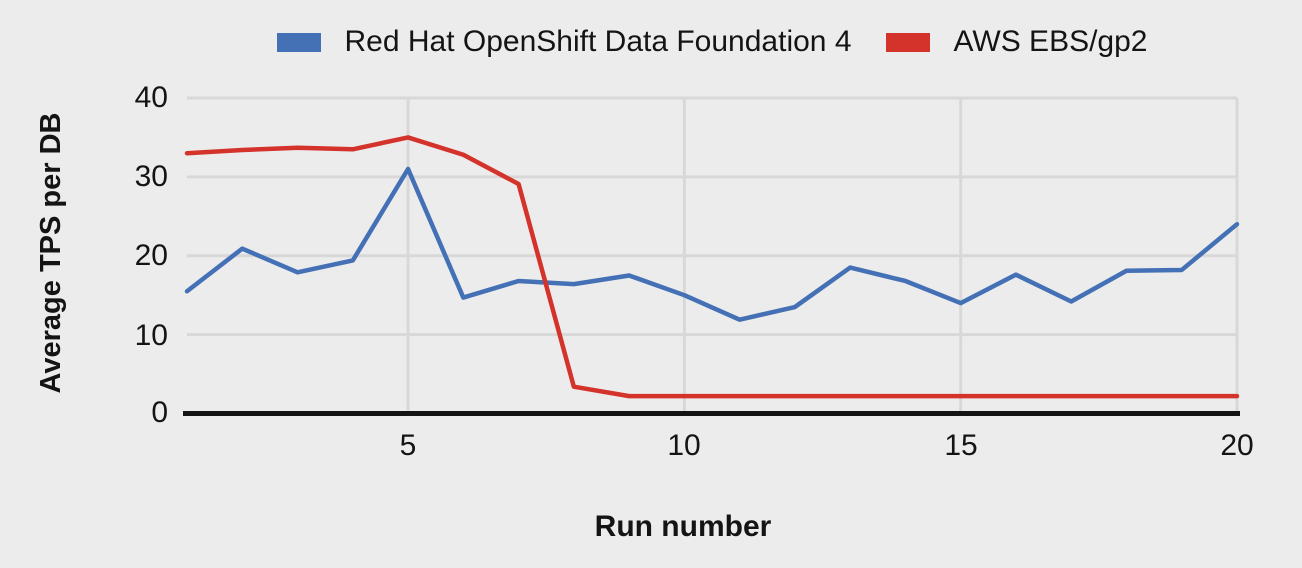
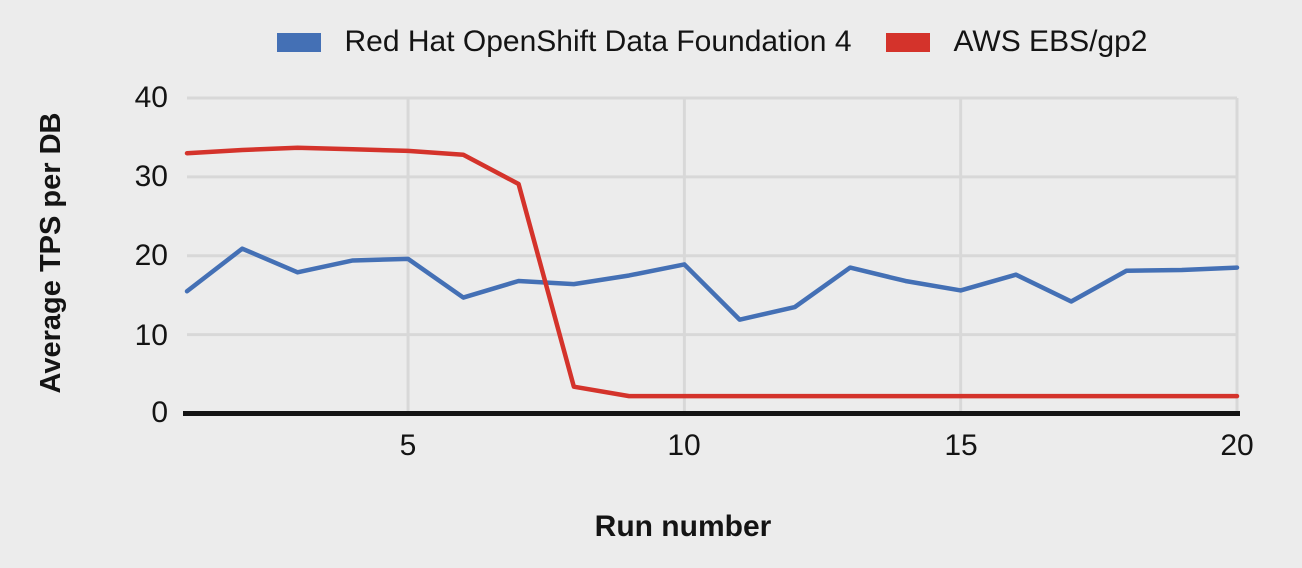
Red Hat OpenShift Data Foundation 4/5: 31 -> 20
AWS EBS/gp2/5: 35 -> 33
Red Hat OpenShift Data Foundation 4/10: 15 -> 19
Red Hat OpenShift Data Foundation 4/15: 14 -> 16
Red Hat OpenShift Data Foundation 4/20: 24 -> 18
